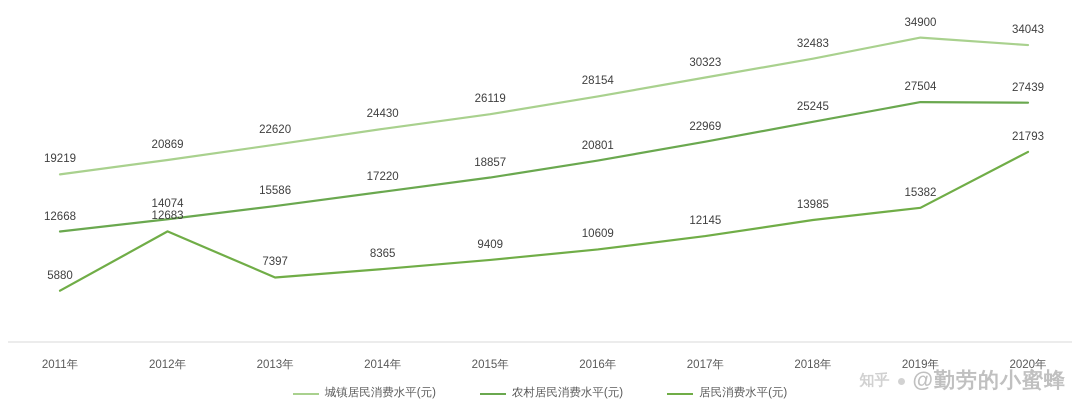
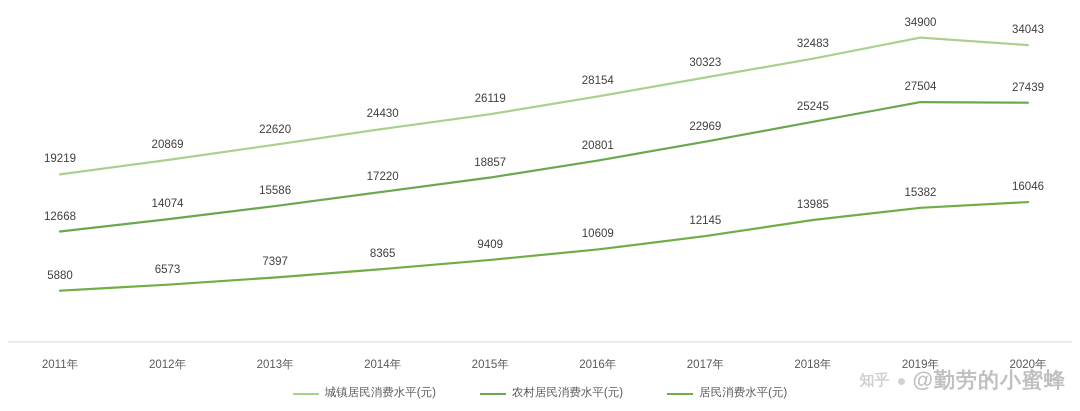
居民消费水平(元)/2012年: 12683 -> 6573
居民消费水平(元)/2020年: 21793 -> 16046
